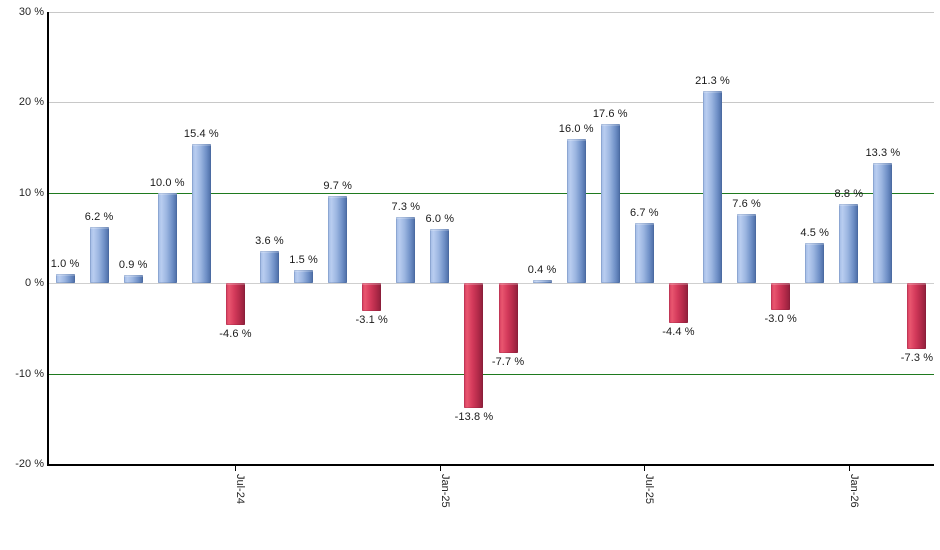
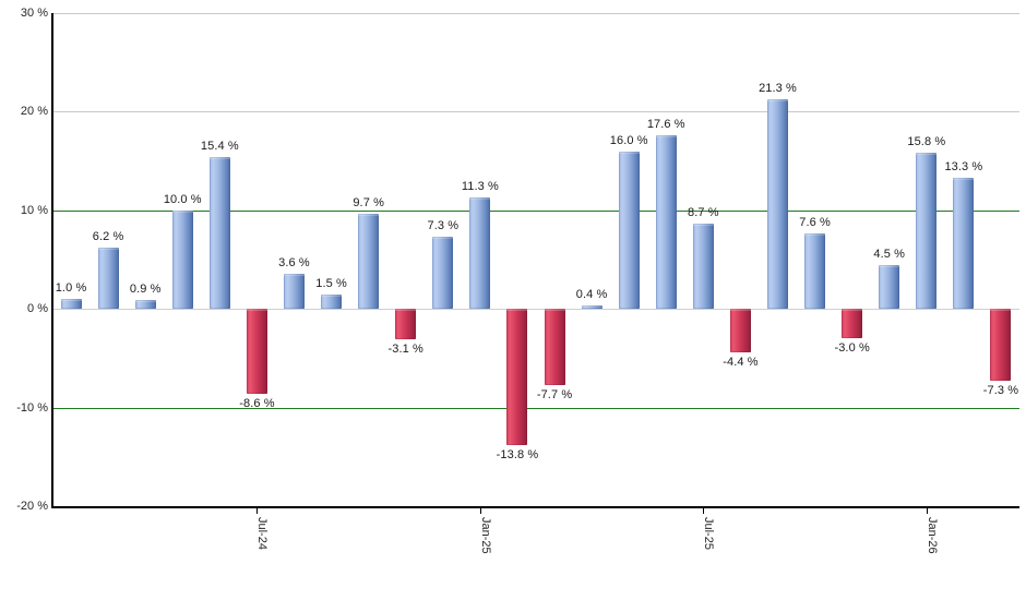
Jul-24: -4.6 -> -8.6
Jan-25: 6.0 -> 11.3
Jul-25: 6.7 -> 8.7
Jan-26: 8.8 -> 15.8
